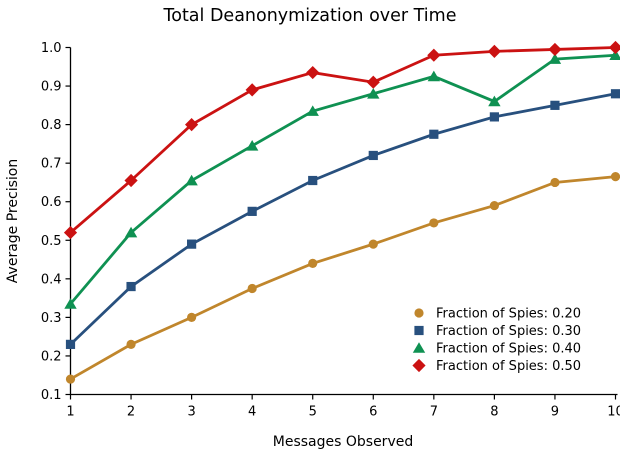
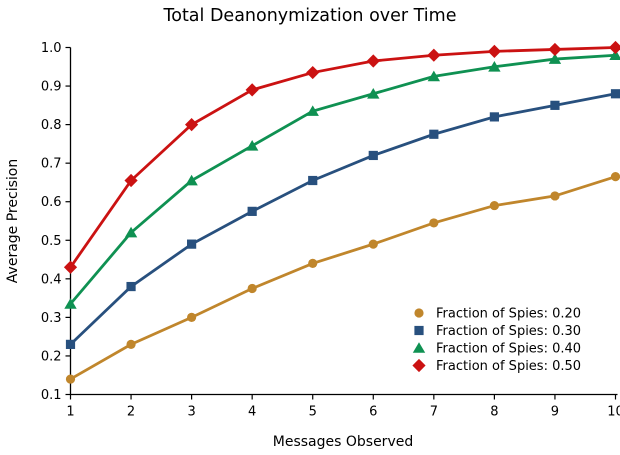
Fraction of Spies: 0.50/1: 0.52 -> 0.43
Fraction of Spies: 0.50/6: 0.91 -> 0.96
Fraction of Spies: 0.40/8: 0.86 -> 0.95
Fraction of Spies: 0.20/9: 0.65 -> 0.61
